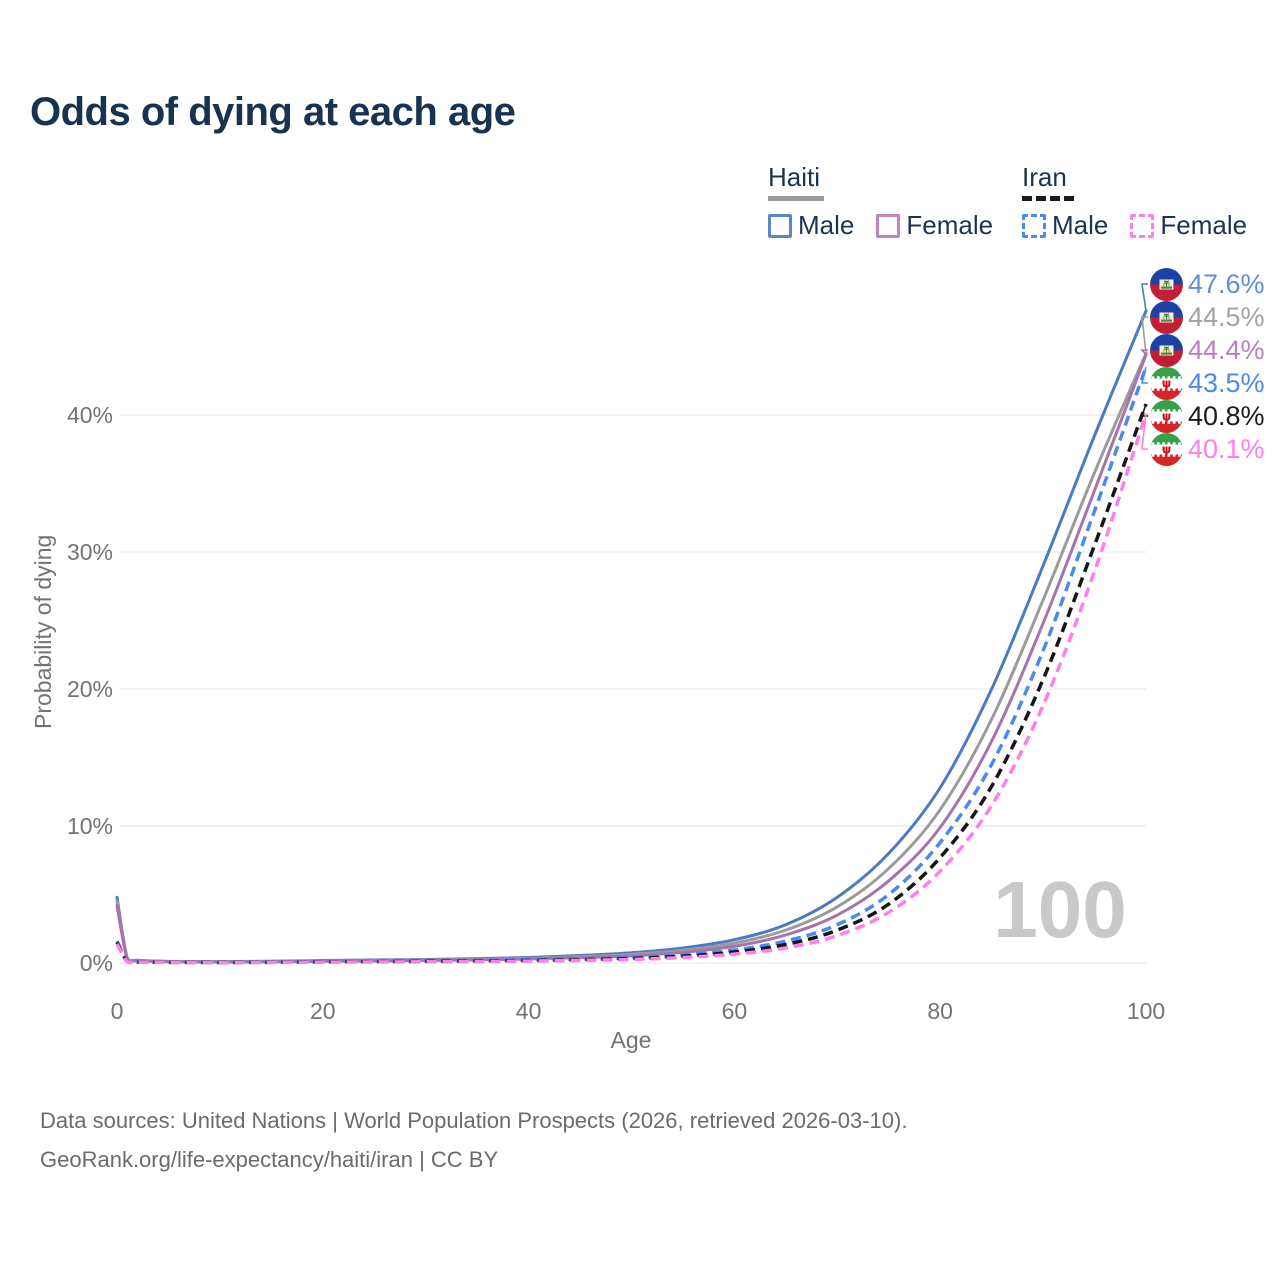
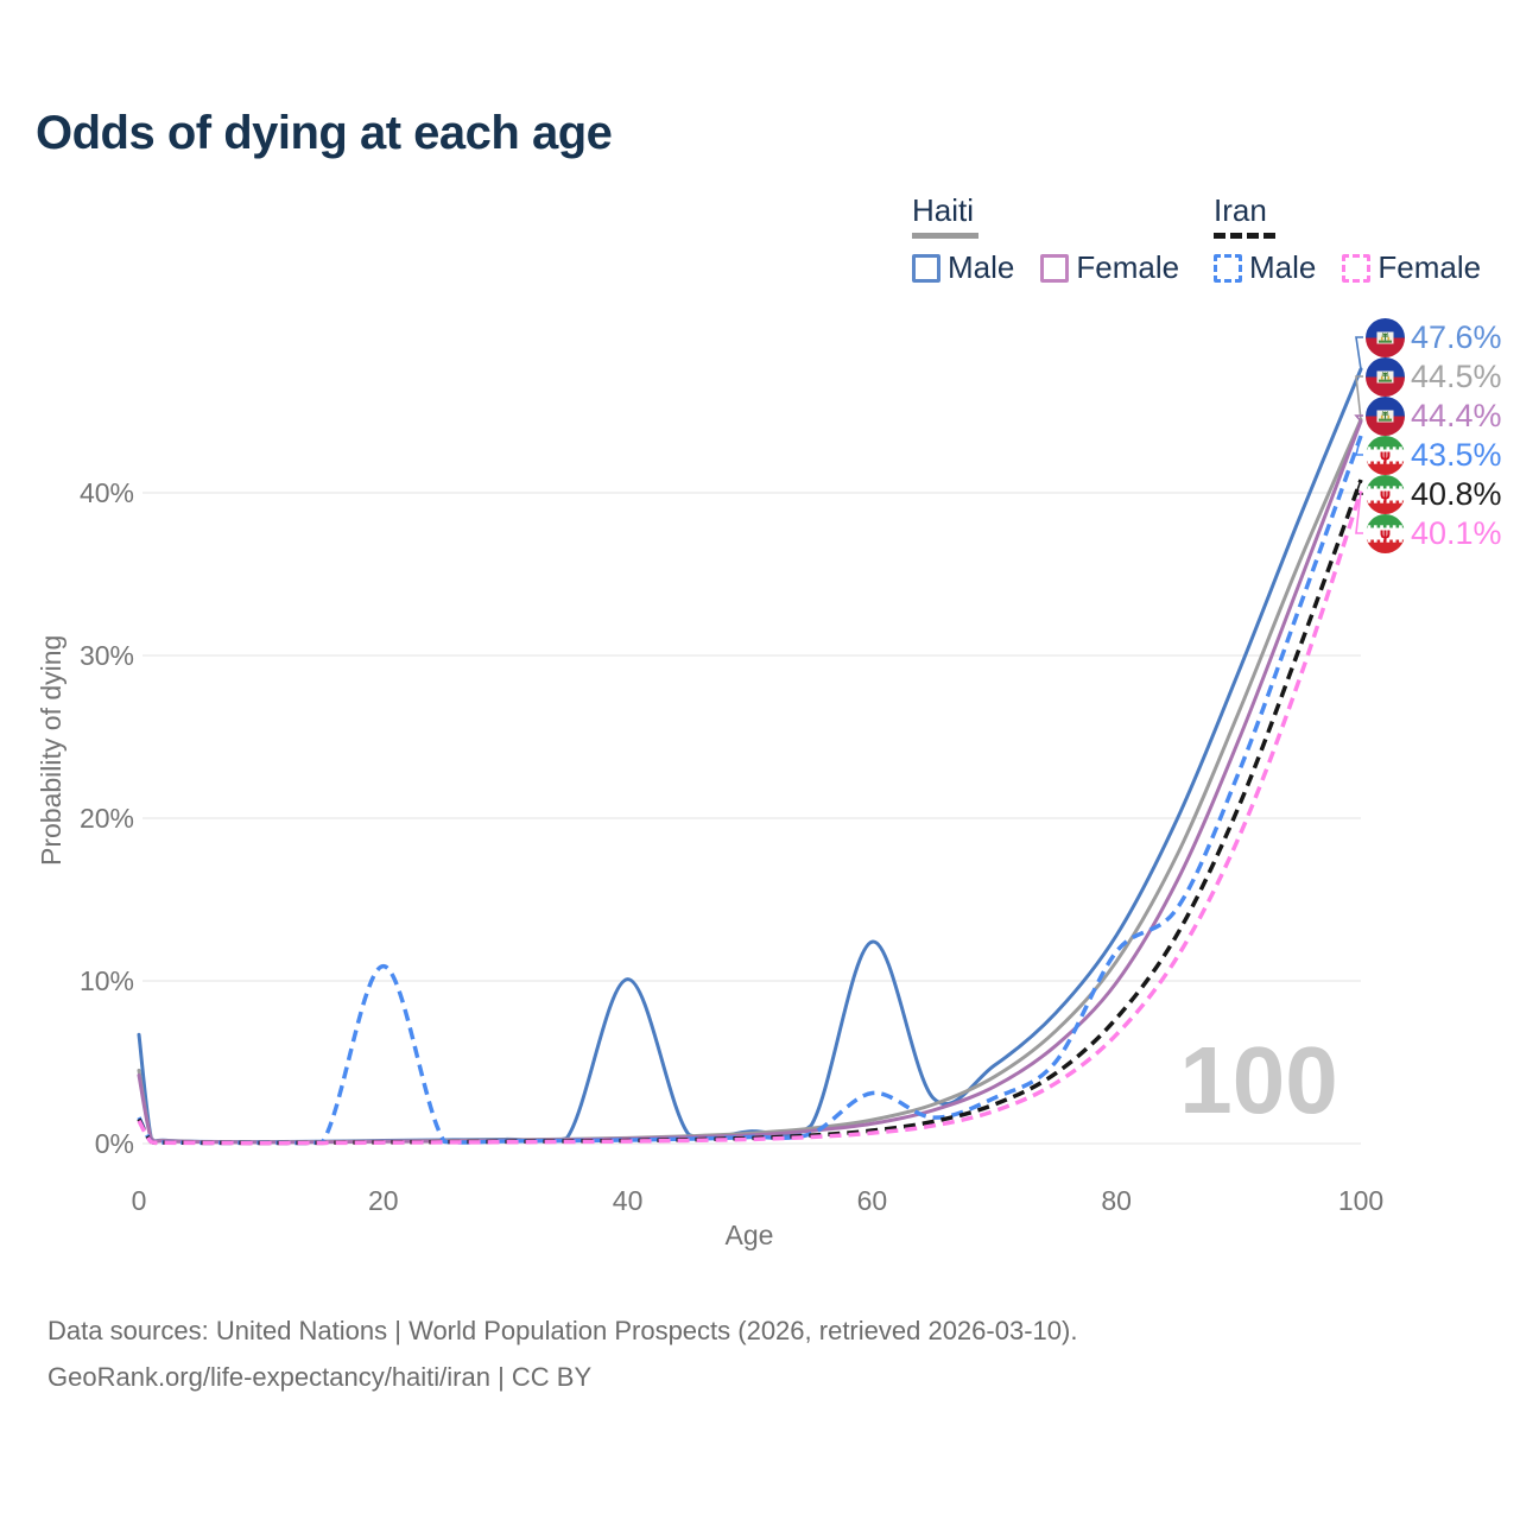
Haiti Male/0: 4.8% -> 6.7%
Iran Male/20: 0.1% -> 10.9%
Haiti Male/40: 0.4% -> 10.1%
Haiti Male/60: 1.7% -> 12.4%
Iran Male/60: 0.9% -> 3.1%
Iran Male/80: 8.8% -> 11.8%
